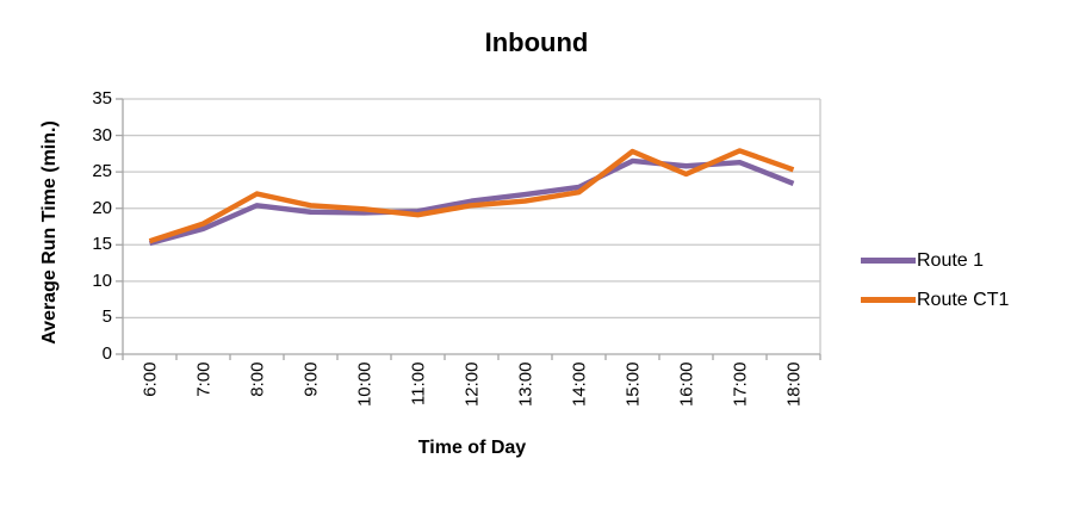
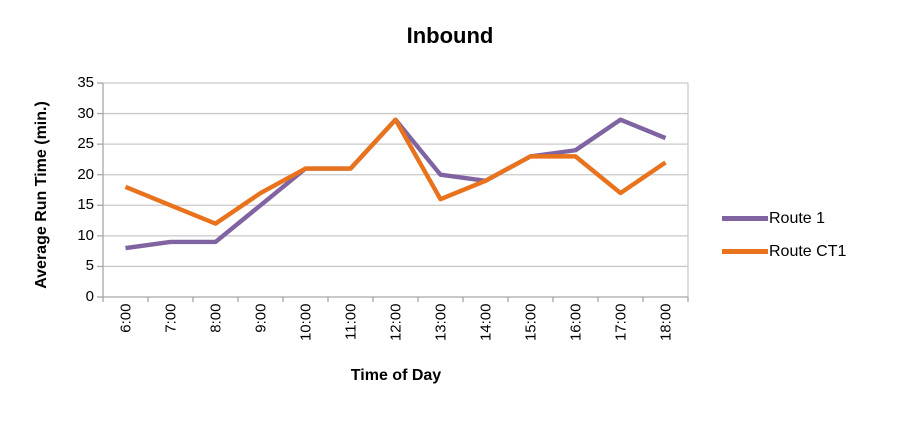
Route 1/6:00: 15 -> 8
Route CT1/6:00: 16 -> 18
Route 1/7:00: 17 -> 9
Route CT1/7:00: 18 -> 15
Route 1/8:00: 20 -> 9
Route CT1/8:00: 22 -> 12
Route 1/9:00: 20 -> 15
Route CT1/9:00: 20 -> 17
Route 1/10:00: 19 -> 21
Route CT1/10:00: 20 -> 21
Route 1/11:00: 20 -> 21
Route CT1/11:00: 19 -> 21
Route 1/12:00: 21 -> 29
Route CT1/12:00: 20 -> 29
Route 1/13:00: 22 -> 20
Route CT1/13:00: 21 -> 16
Route 1/14:00: 23 -> 19
Route CT1/14:00: 22 -> 19
Route 1/15:00: 26 -> 23
Route CT1/15:00: 28 -> 23
Route 1/16:00: 26 -> 24
Route CT1/16:00: 25 -> 23
Route 1/17:00: 26 -> 29
Route CT1/17:00: 28 -> 17
Route 1/18:00: 23 -> 26
Route CT1/18:00: 25 -> 22
